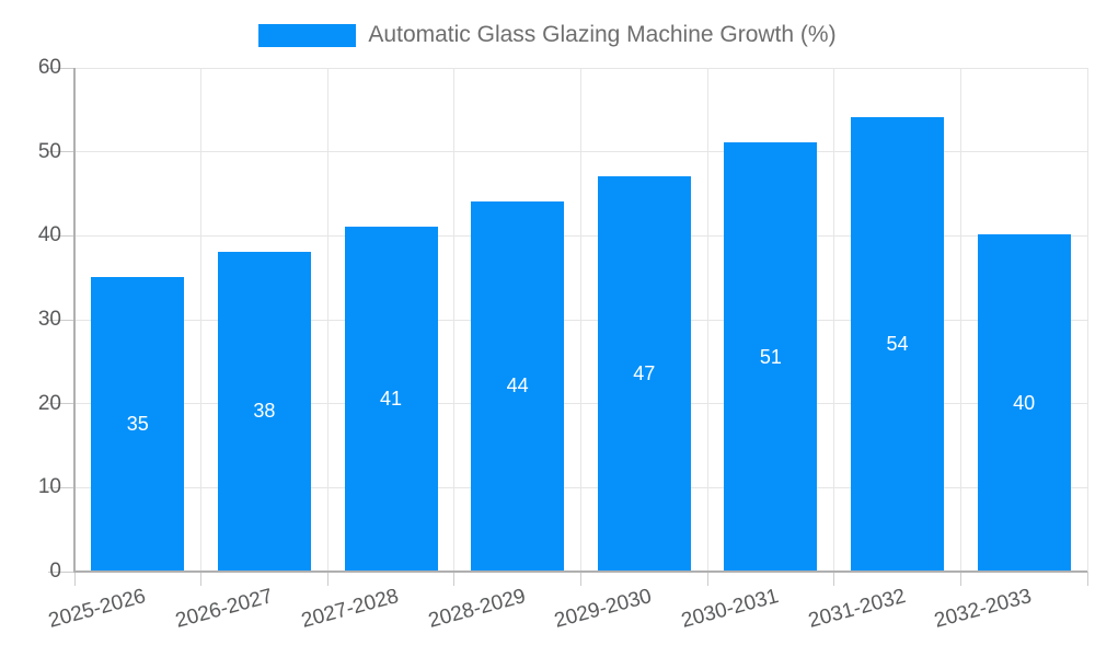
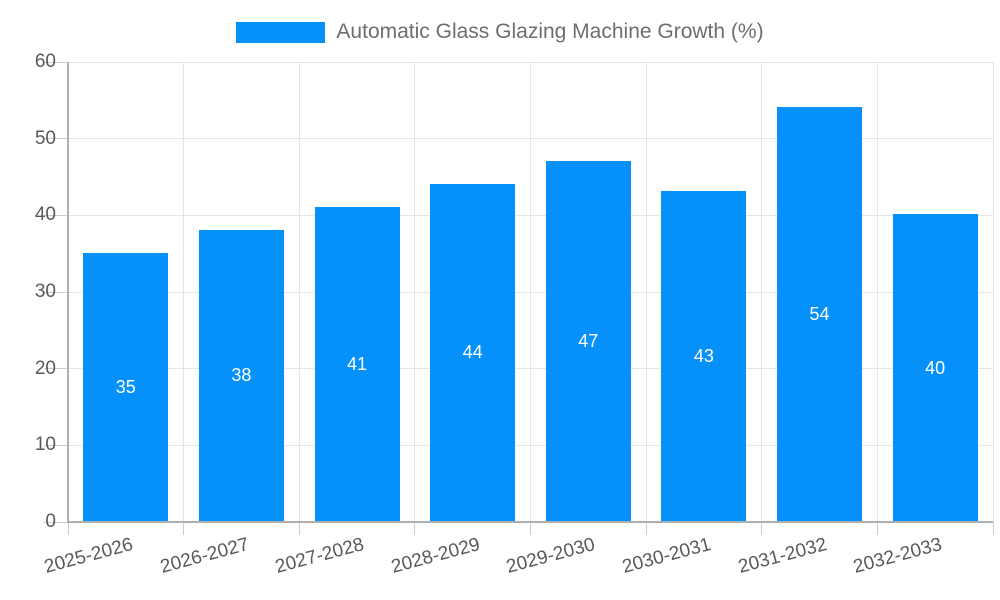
2030-2031: 51 -> 43
